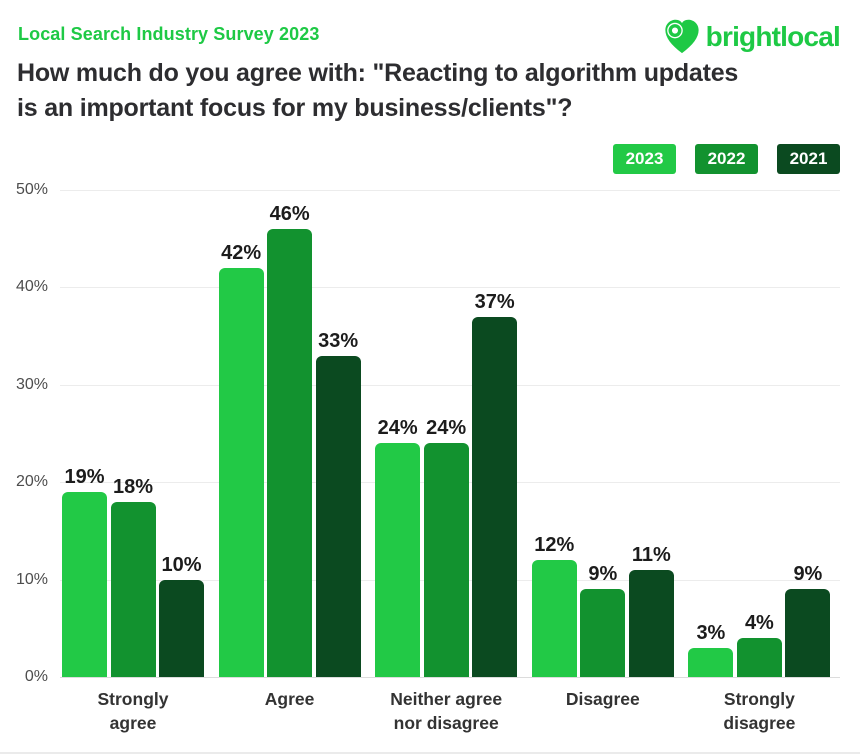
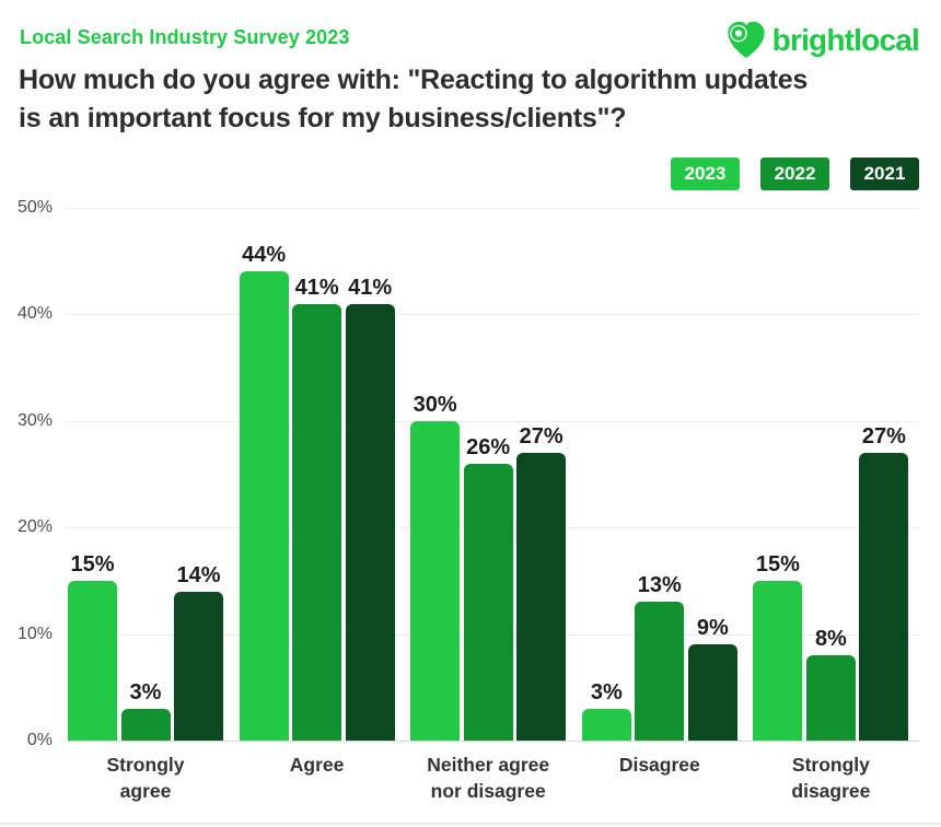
2023/Strongly agree: 19% -> 15%
2022/Strongly agree: 18% -> 3%
2021/Strongly agree: 10% -> 14%
2023/Agree: 42% -> 44%
2022/Agree: 46% -> 41%
2021/Agree: 33% -> 41%
2023/Neither agree nor disagree: 24% -> 30%
2022/Neither agree nor disagree: 24% -> 26%
2021/Neither agree nor disagree: 37% -> 27%
2023/Disagree: 12% -> 3%
2022/Disagree: 9% -> 13%
2021/Disagree: 11% -> 9%
2023/Strongly disagree: 3% -> 15%
2022/Strongly disagree: 4% -> 8%
2021/Strongly disagree: 9% -> 27%
